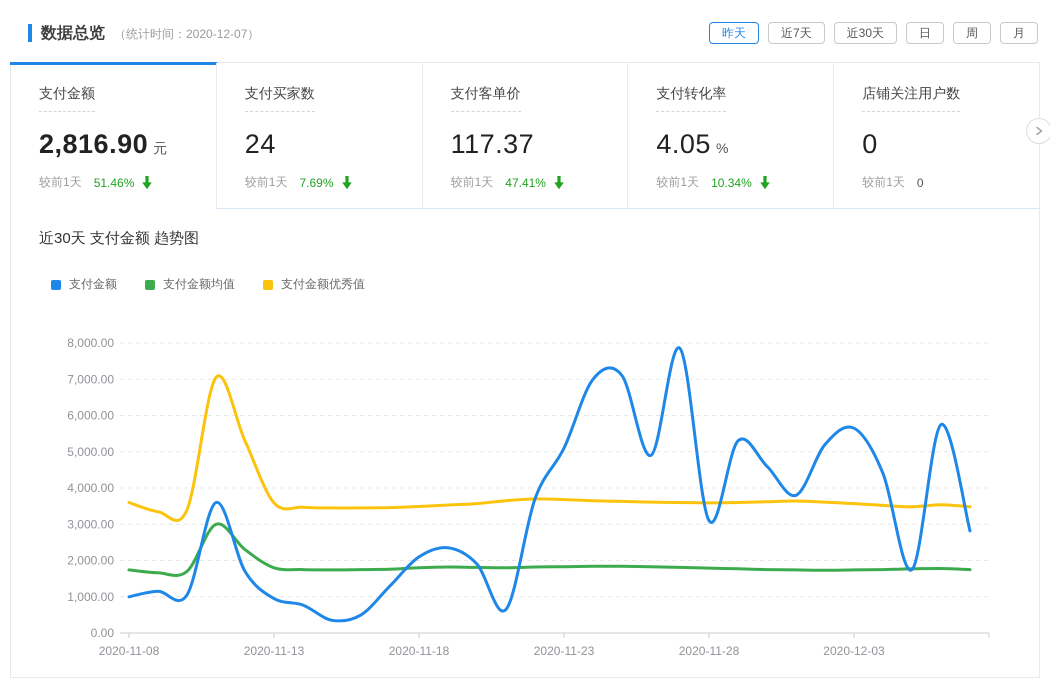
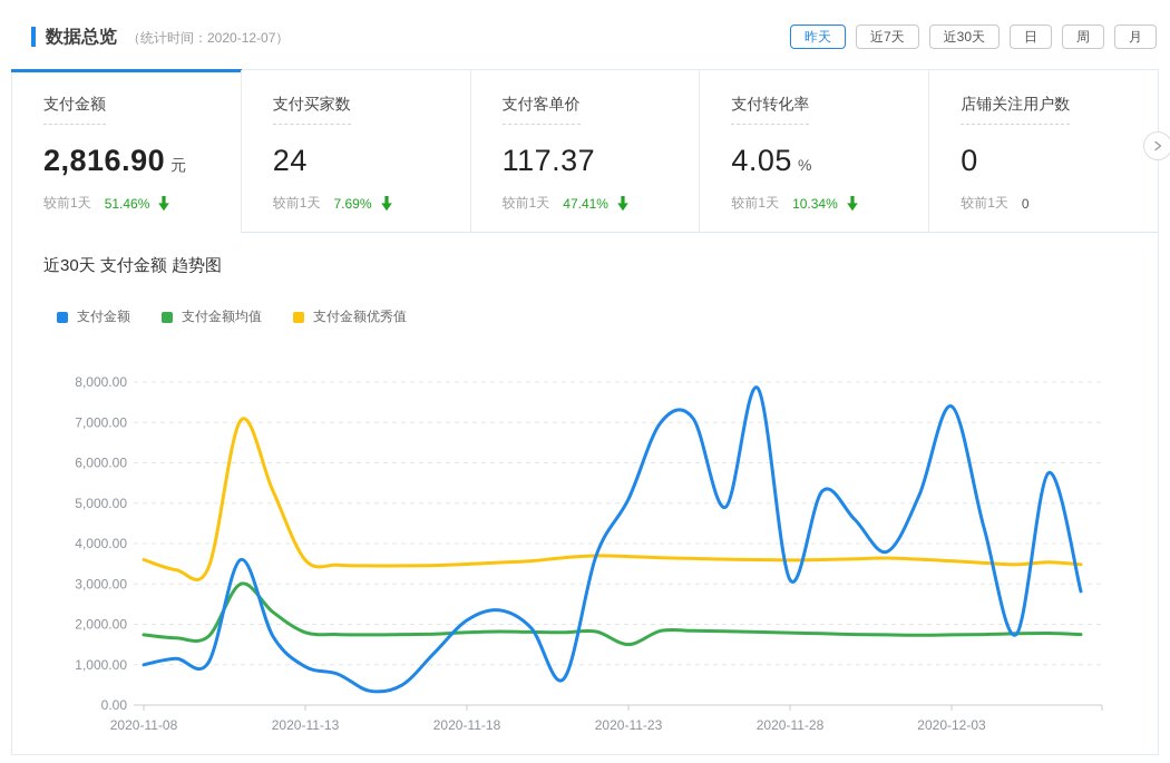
支付金额均值/2020-11-23: 1800 -> 1500
支付金额/2020-12-03: 5600 -> 7400
